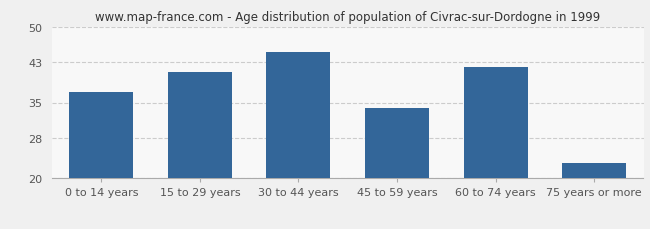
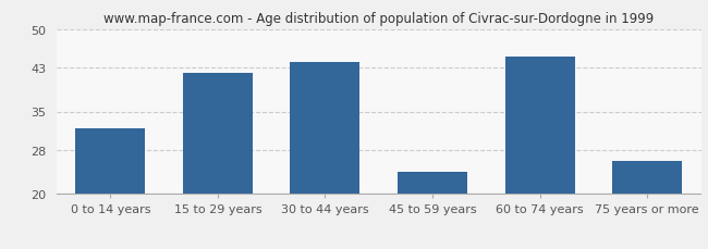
0 to 14 years: 37 -> 32
15 to 29 years: 41 -> 42
30 to 44 years: 45 -> 44
45 to 59 years: 34 -> 24
60 to 74 years: 42 -> 45
75 years or more: 23 -> 26
